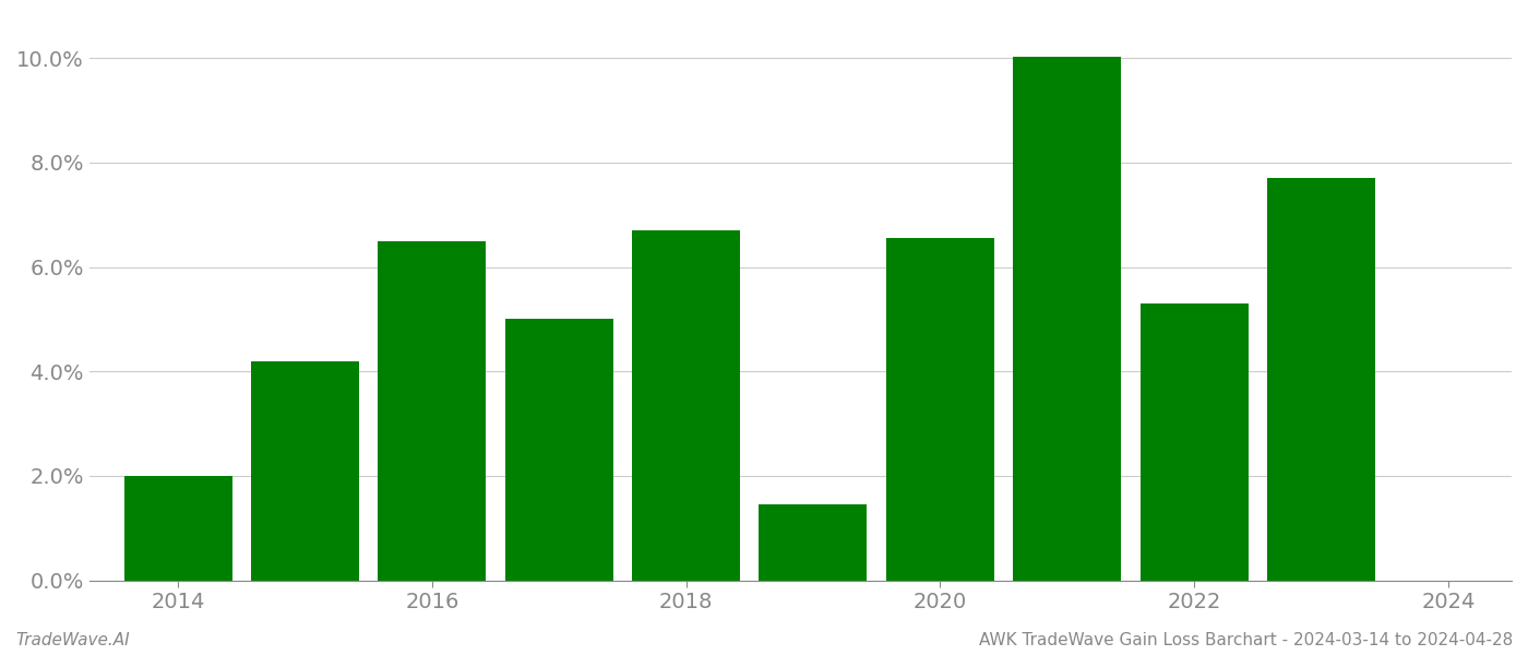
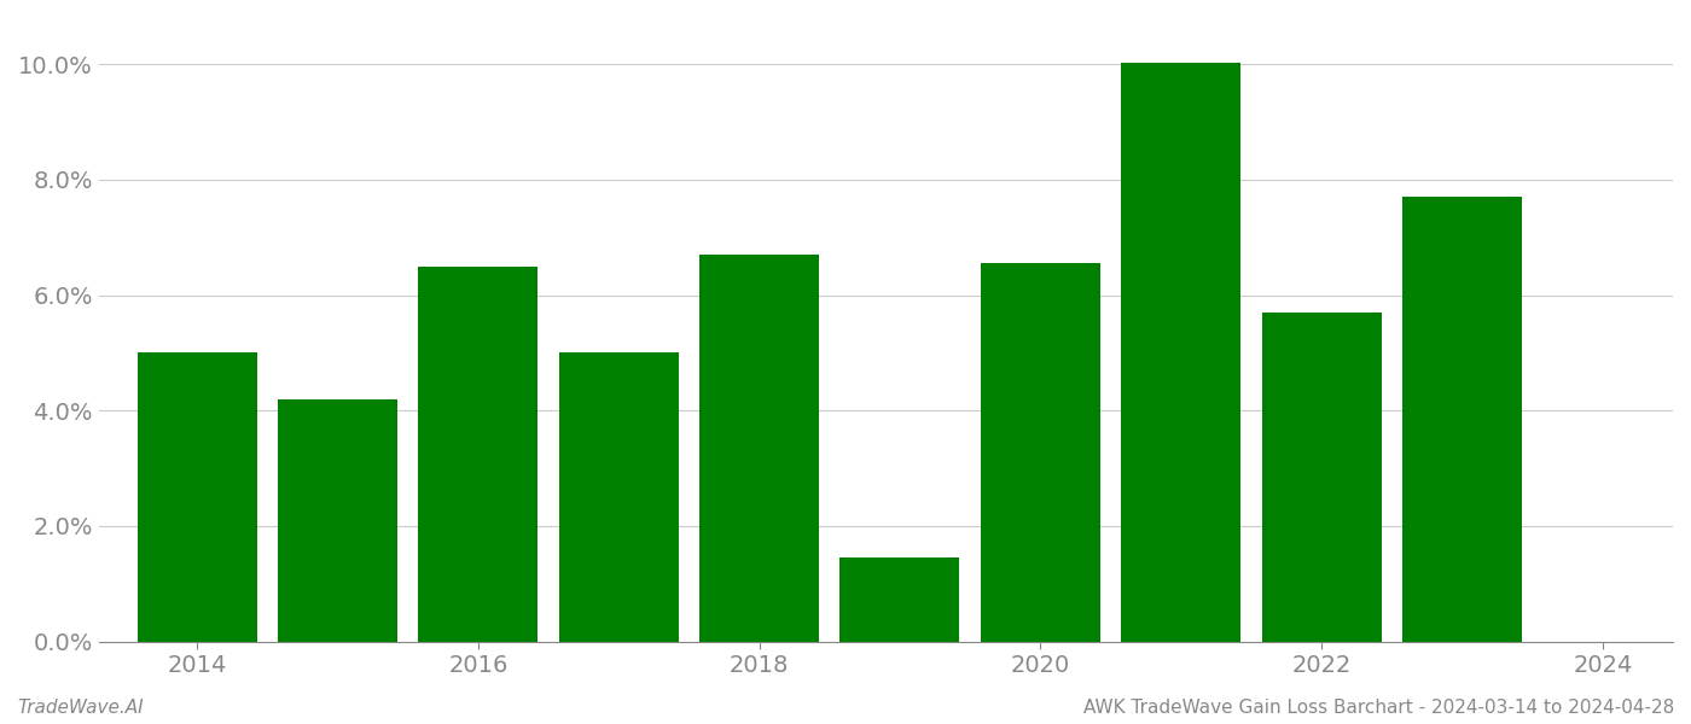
2014: 2.00% -> 5.00%
2022: 5.30% -> 5.70%
